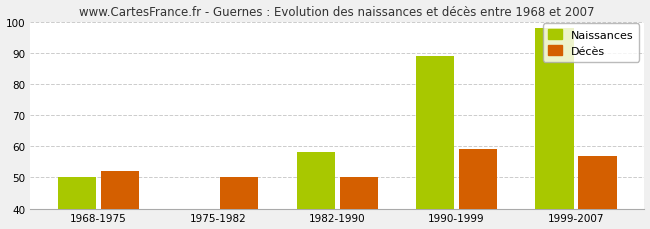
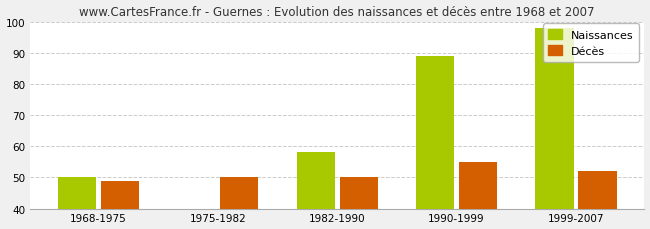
Décès/1968-1975: 52 -> 49
Décès/1990-1999: 59 -> 55
Décès/1999-2007: 57 -> 52
